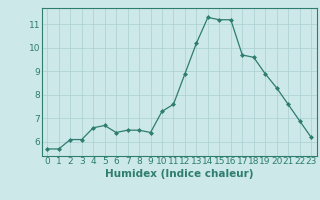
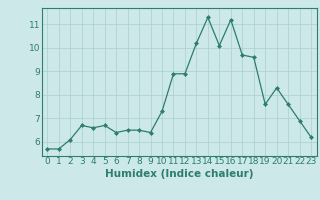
3: 6.1 -> 6.7
11: 7.6 -> 8.9
15: 11.2 -> 10.1
19: 8.9 -> 7.6
